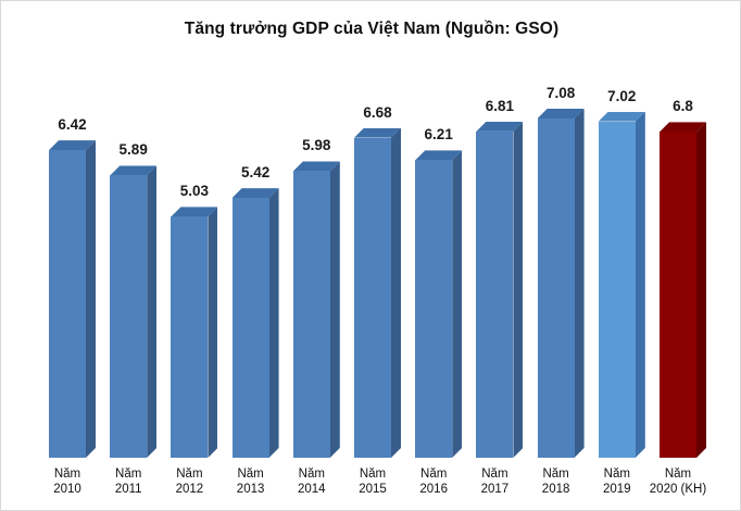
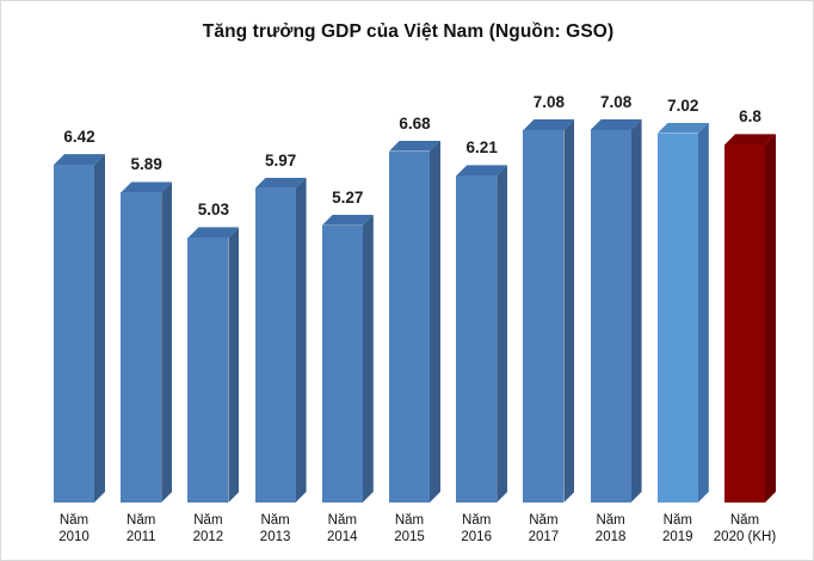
Năm 2013: 5.42 -> 5.97
Năm 2014: 5.98 -> 5.27
Năm 2017: 6.81 -> 7.08
